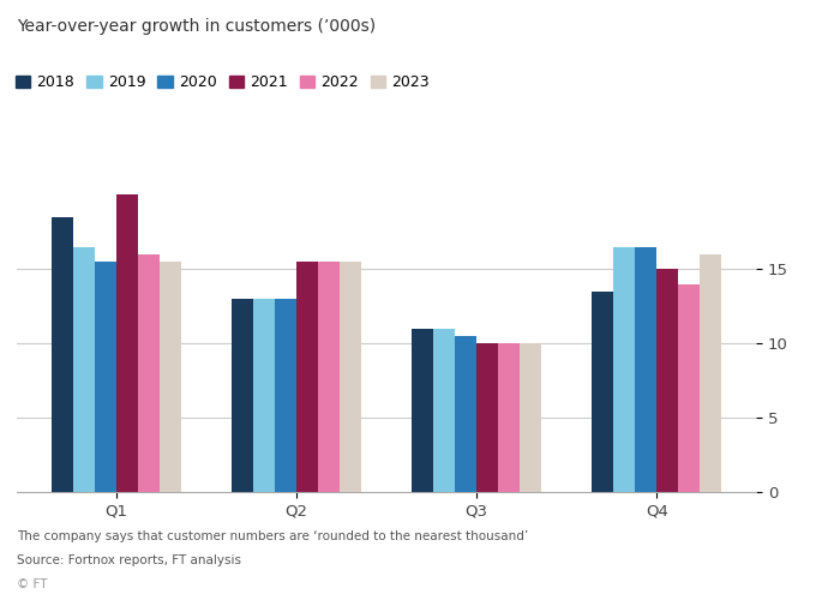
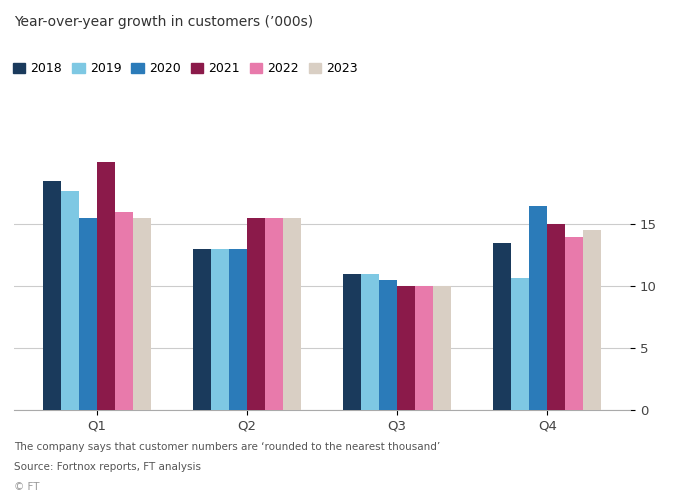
2019/Q1: 16.5 -> 17.7
2019/Q4: 16.5 -> 10.7
2023/Q4: 16.0 -> 14.5
